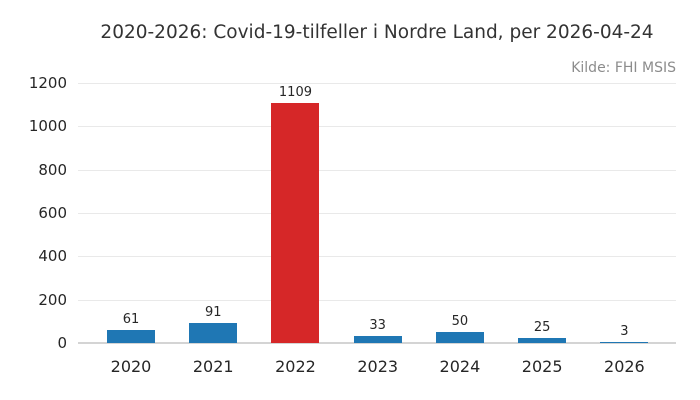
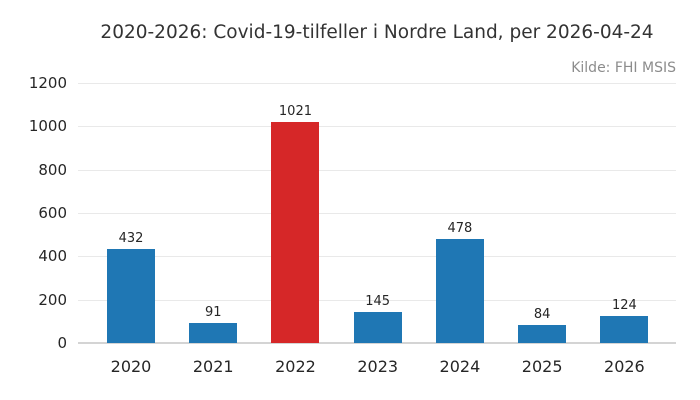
2020: 61 -> 432
2022: 1109 -> 1021
2023: 33 -> 145
2024: 50 -> 478
2025: 25 -> 84
2026: 3 -> 124
